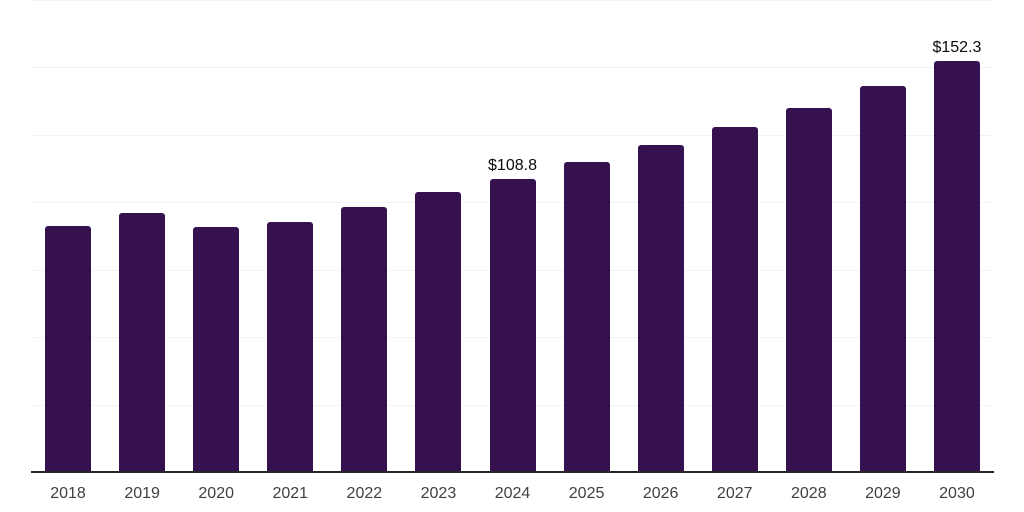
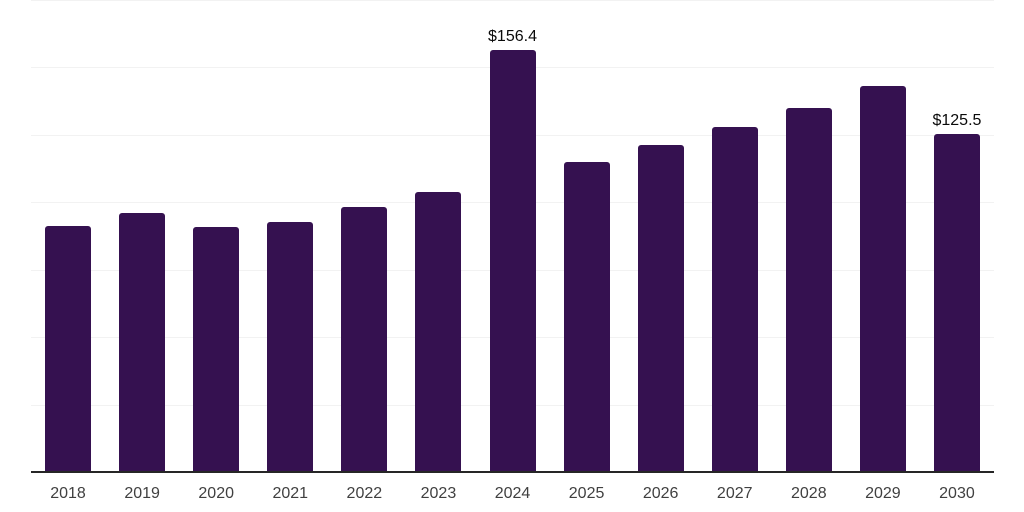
2024: $108.8 -> $156.4
2030: $152.3 -> $125.5
